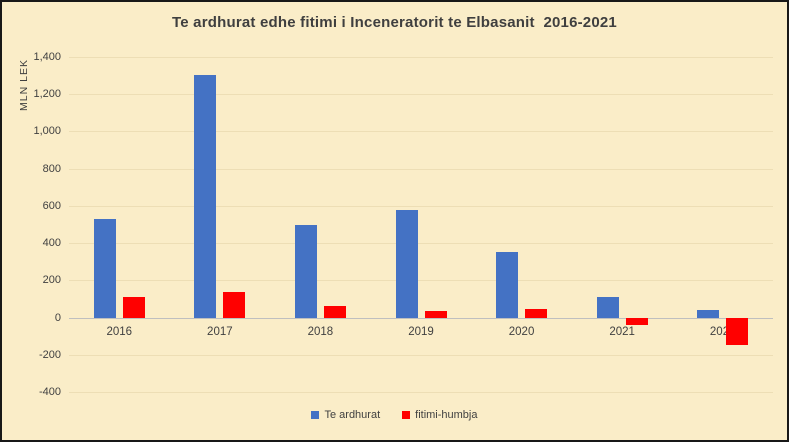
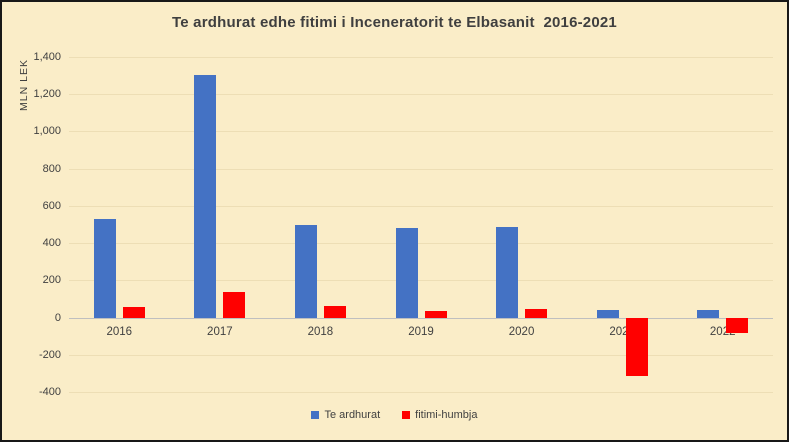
fitimi-humbja/2016: 110 -> 60
Te ardhurat/2019: 580 -> 480
Te ardhurat/2020: 350 -> 490
Te ardhurat/2021: 110 -> 40
fitimi-humbja/2021: -40 -> -320
fitimi-humbja/2022: -150 -> -80
